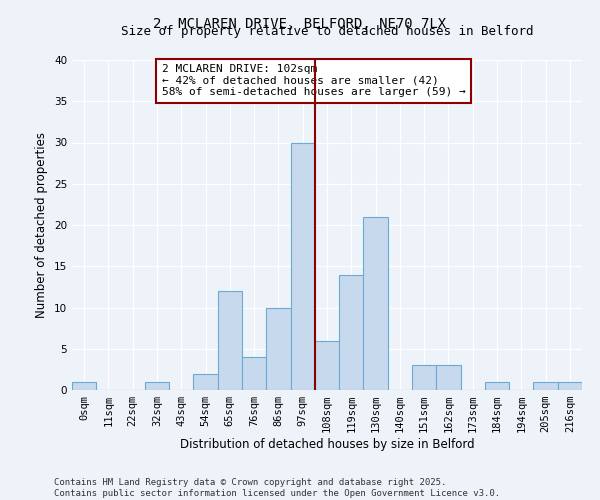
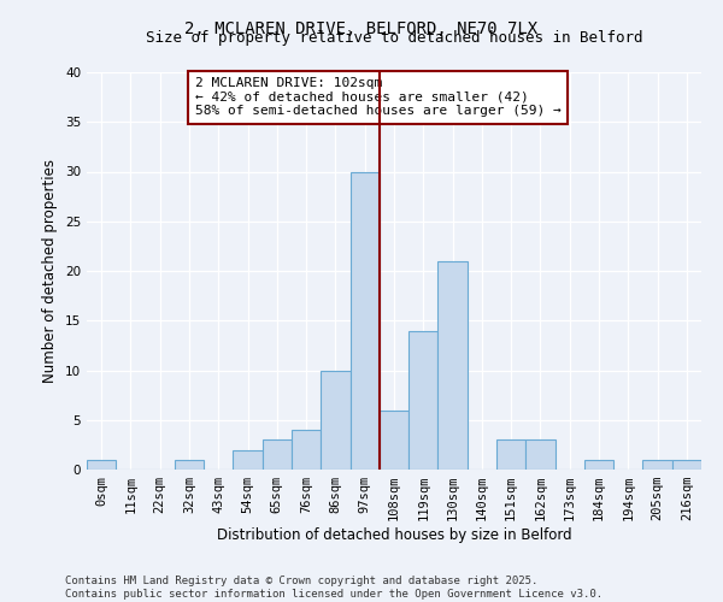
65sqm: 12 -> 3
